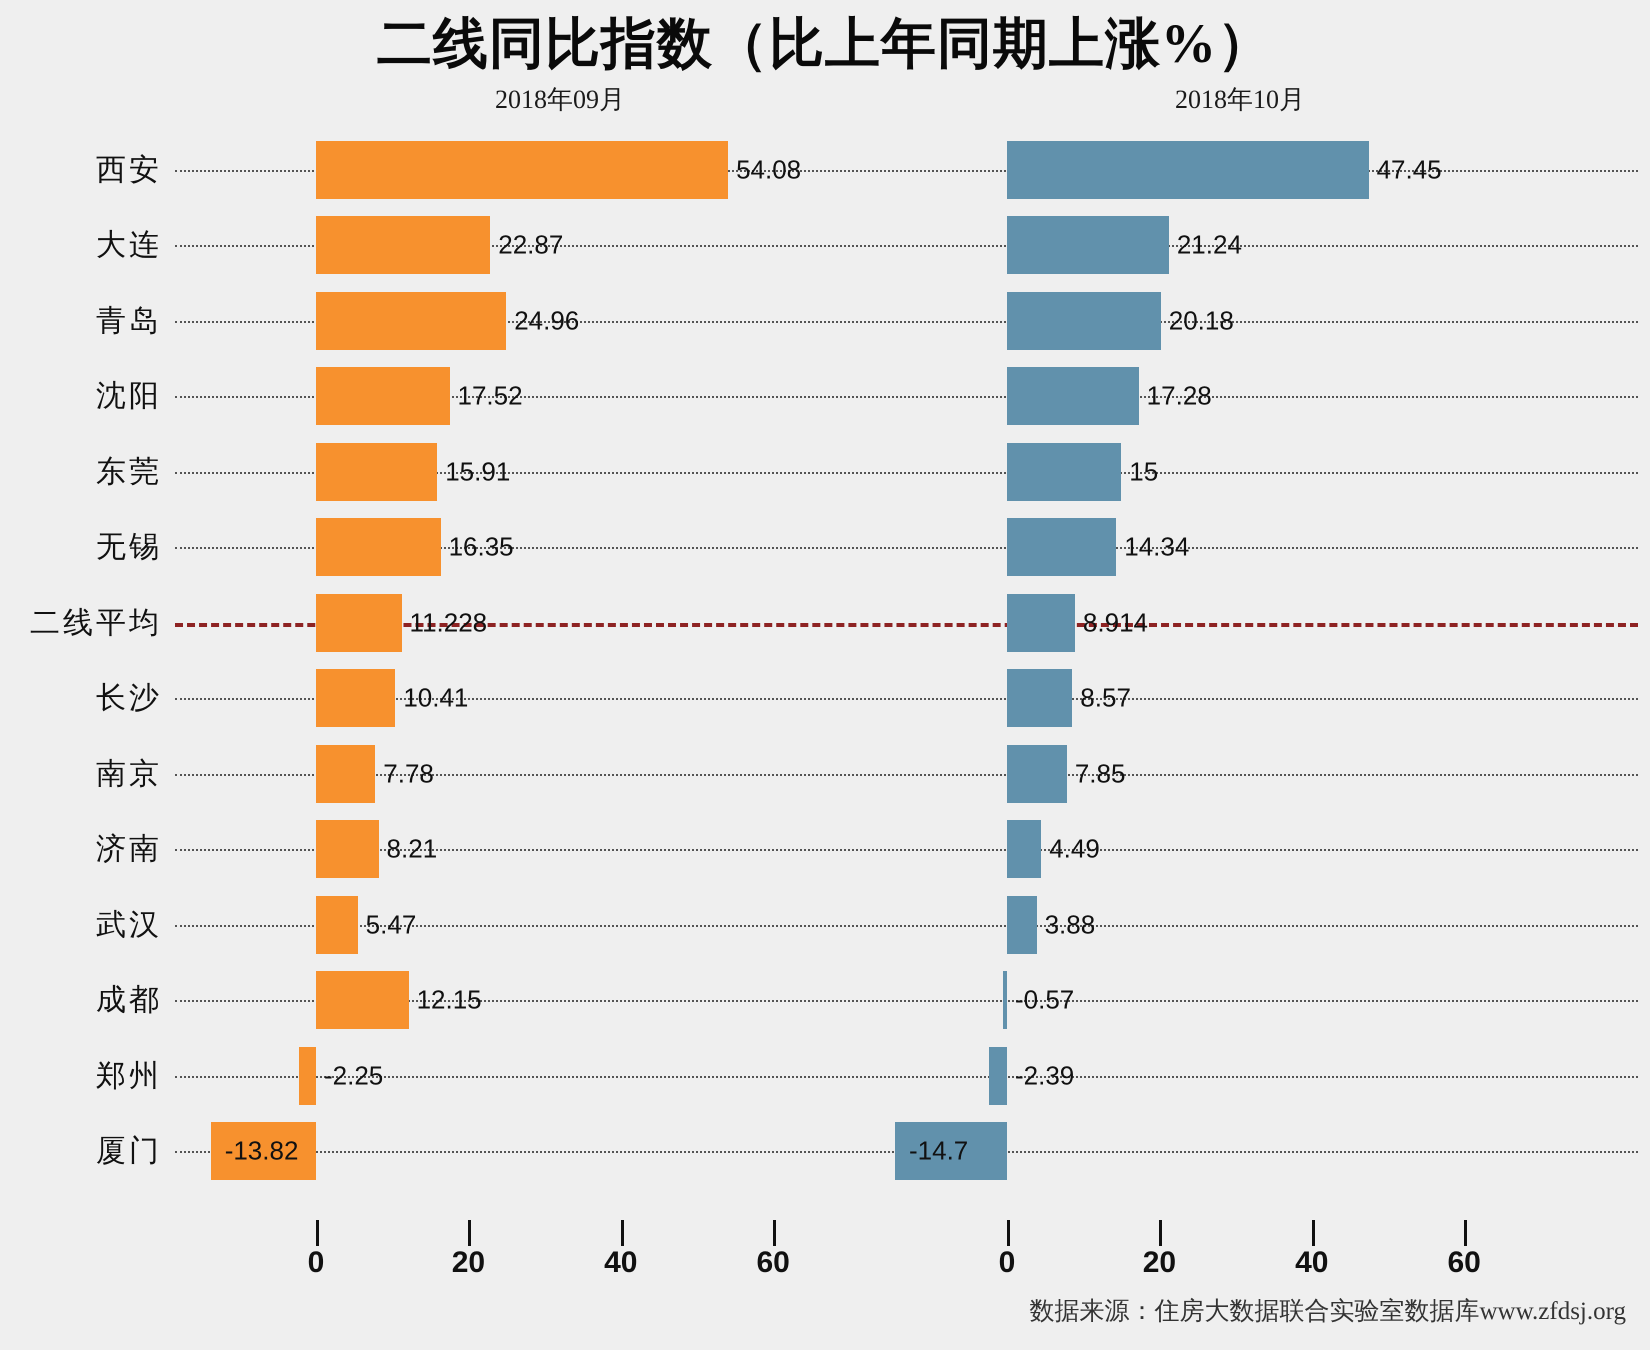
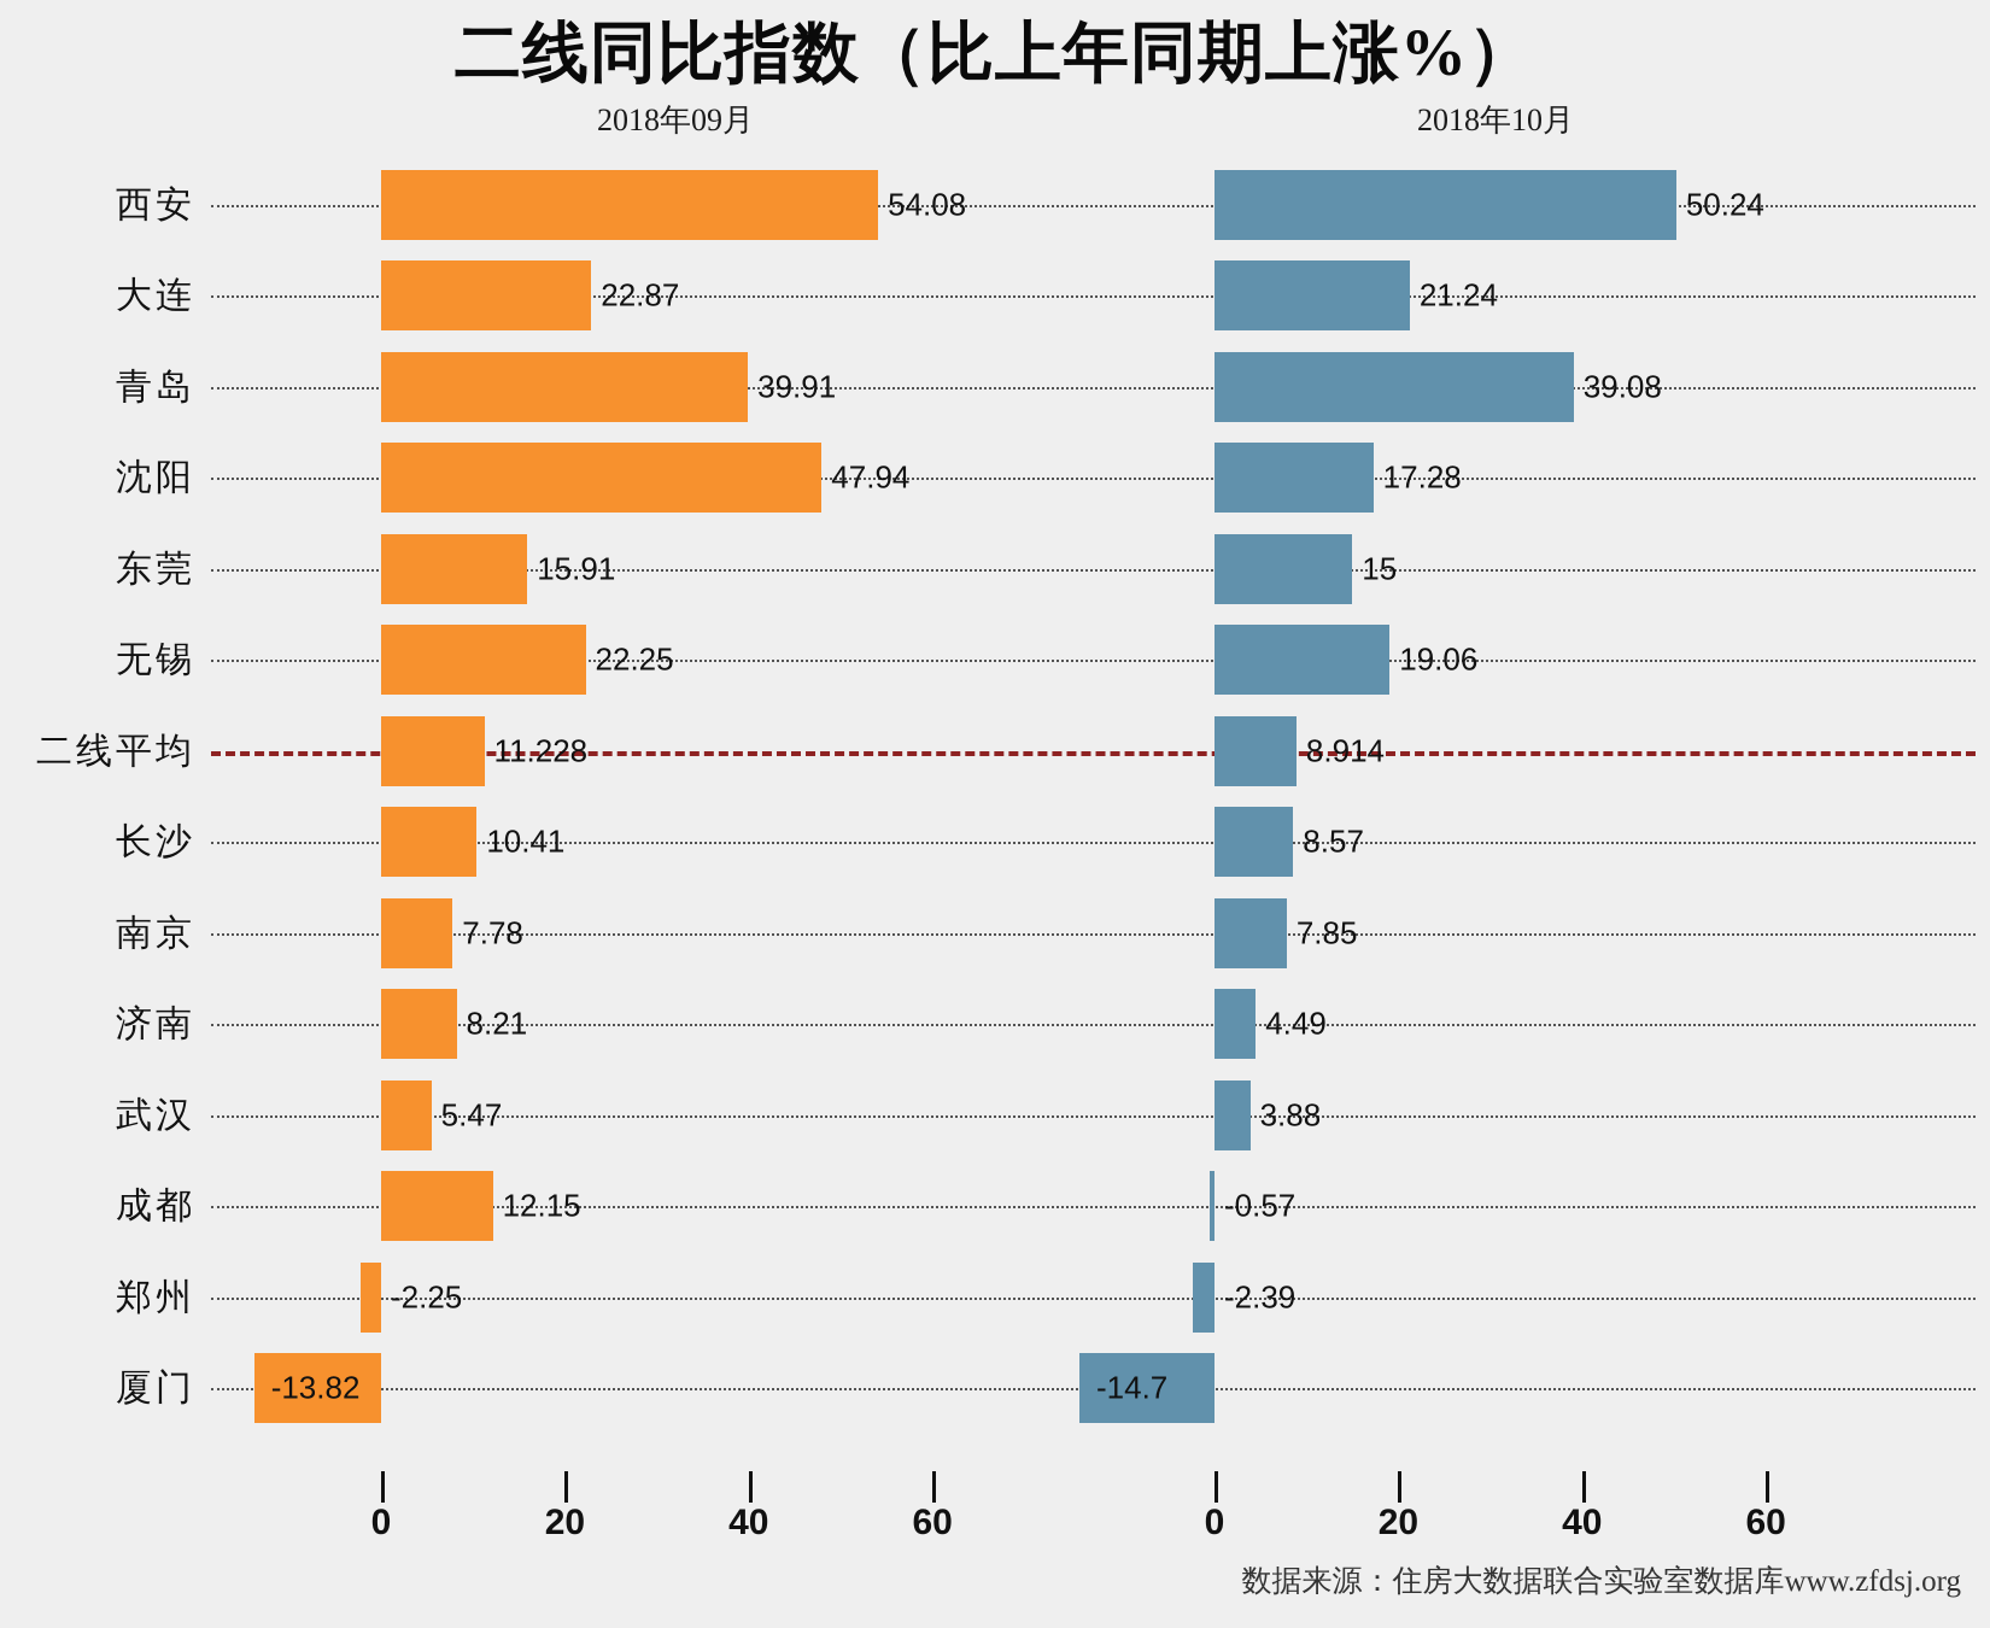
2018年10月/西安: 47.45 -> 50.24
2018年09月/青岛: 24.96 -> 39.91
2018年10月/青岛: 20.18 -> 39.08
2018年09月/沈阳: 17.52 -> 47.94
2018年09月/无锡: 16.35 -> 22.25
2018年10月/无锡: 14.34 -> 19.06
